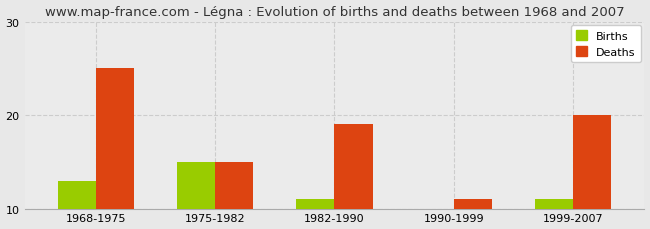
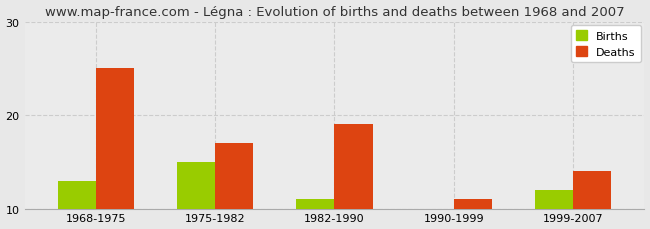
Deaths/1975-1982: 15 -> 17
Births/1999-2007: 11.0 -> 12.0
Deaths/1999-2007: 20 -> 14
